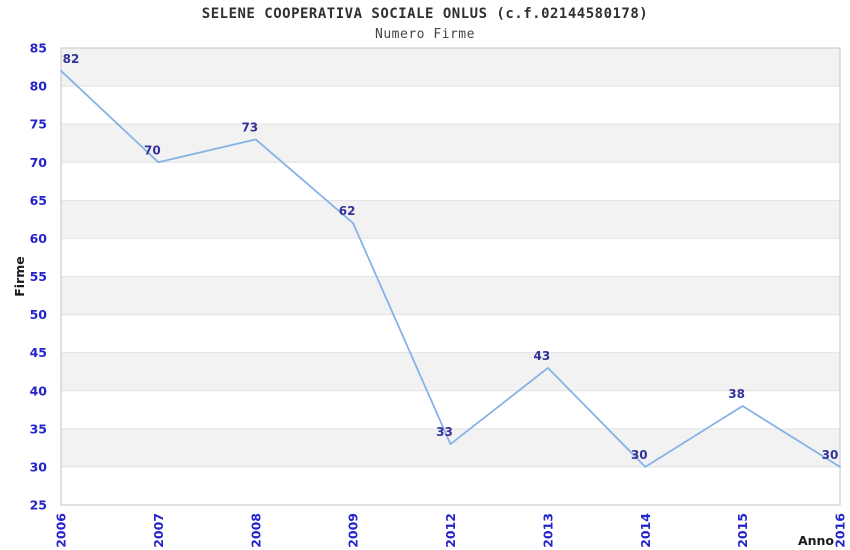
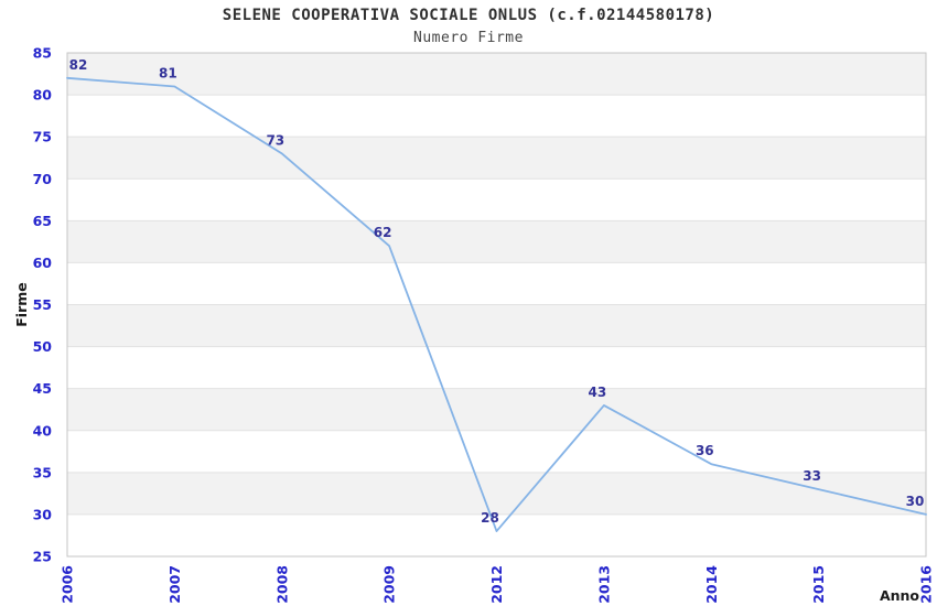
2007: 70 -> 81
2012: 33 -> 28
2014: 30 -> 36
2015: 38 -> 33
